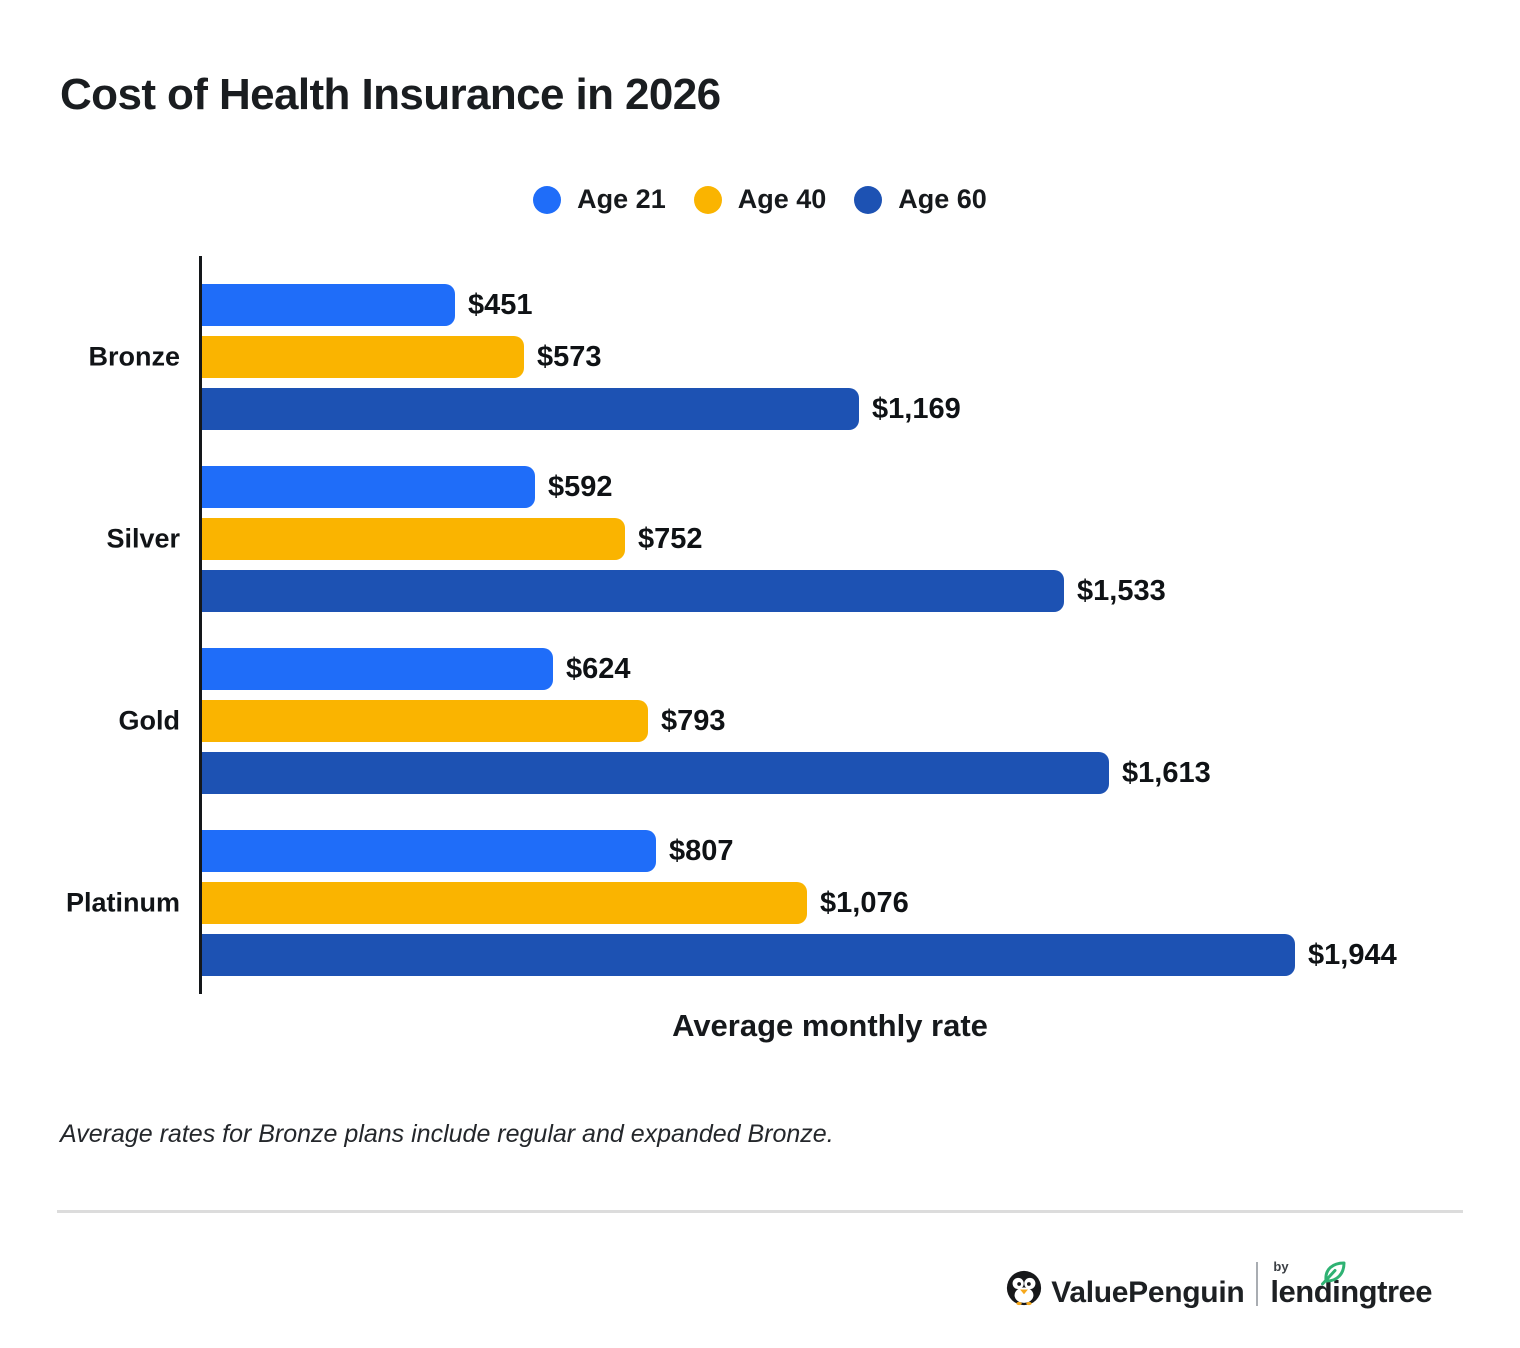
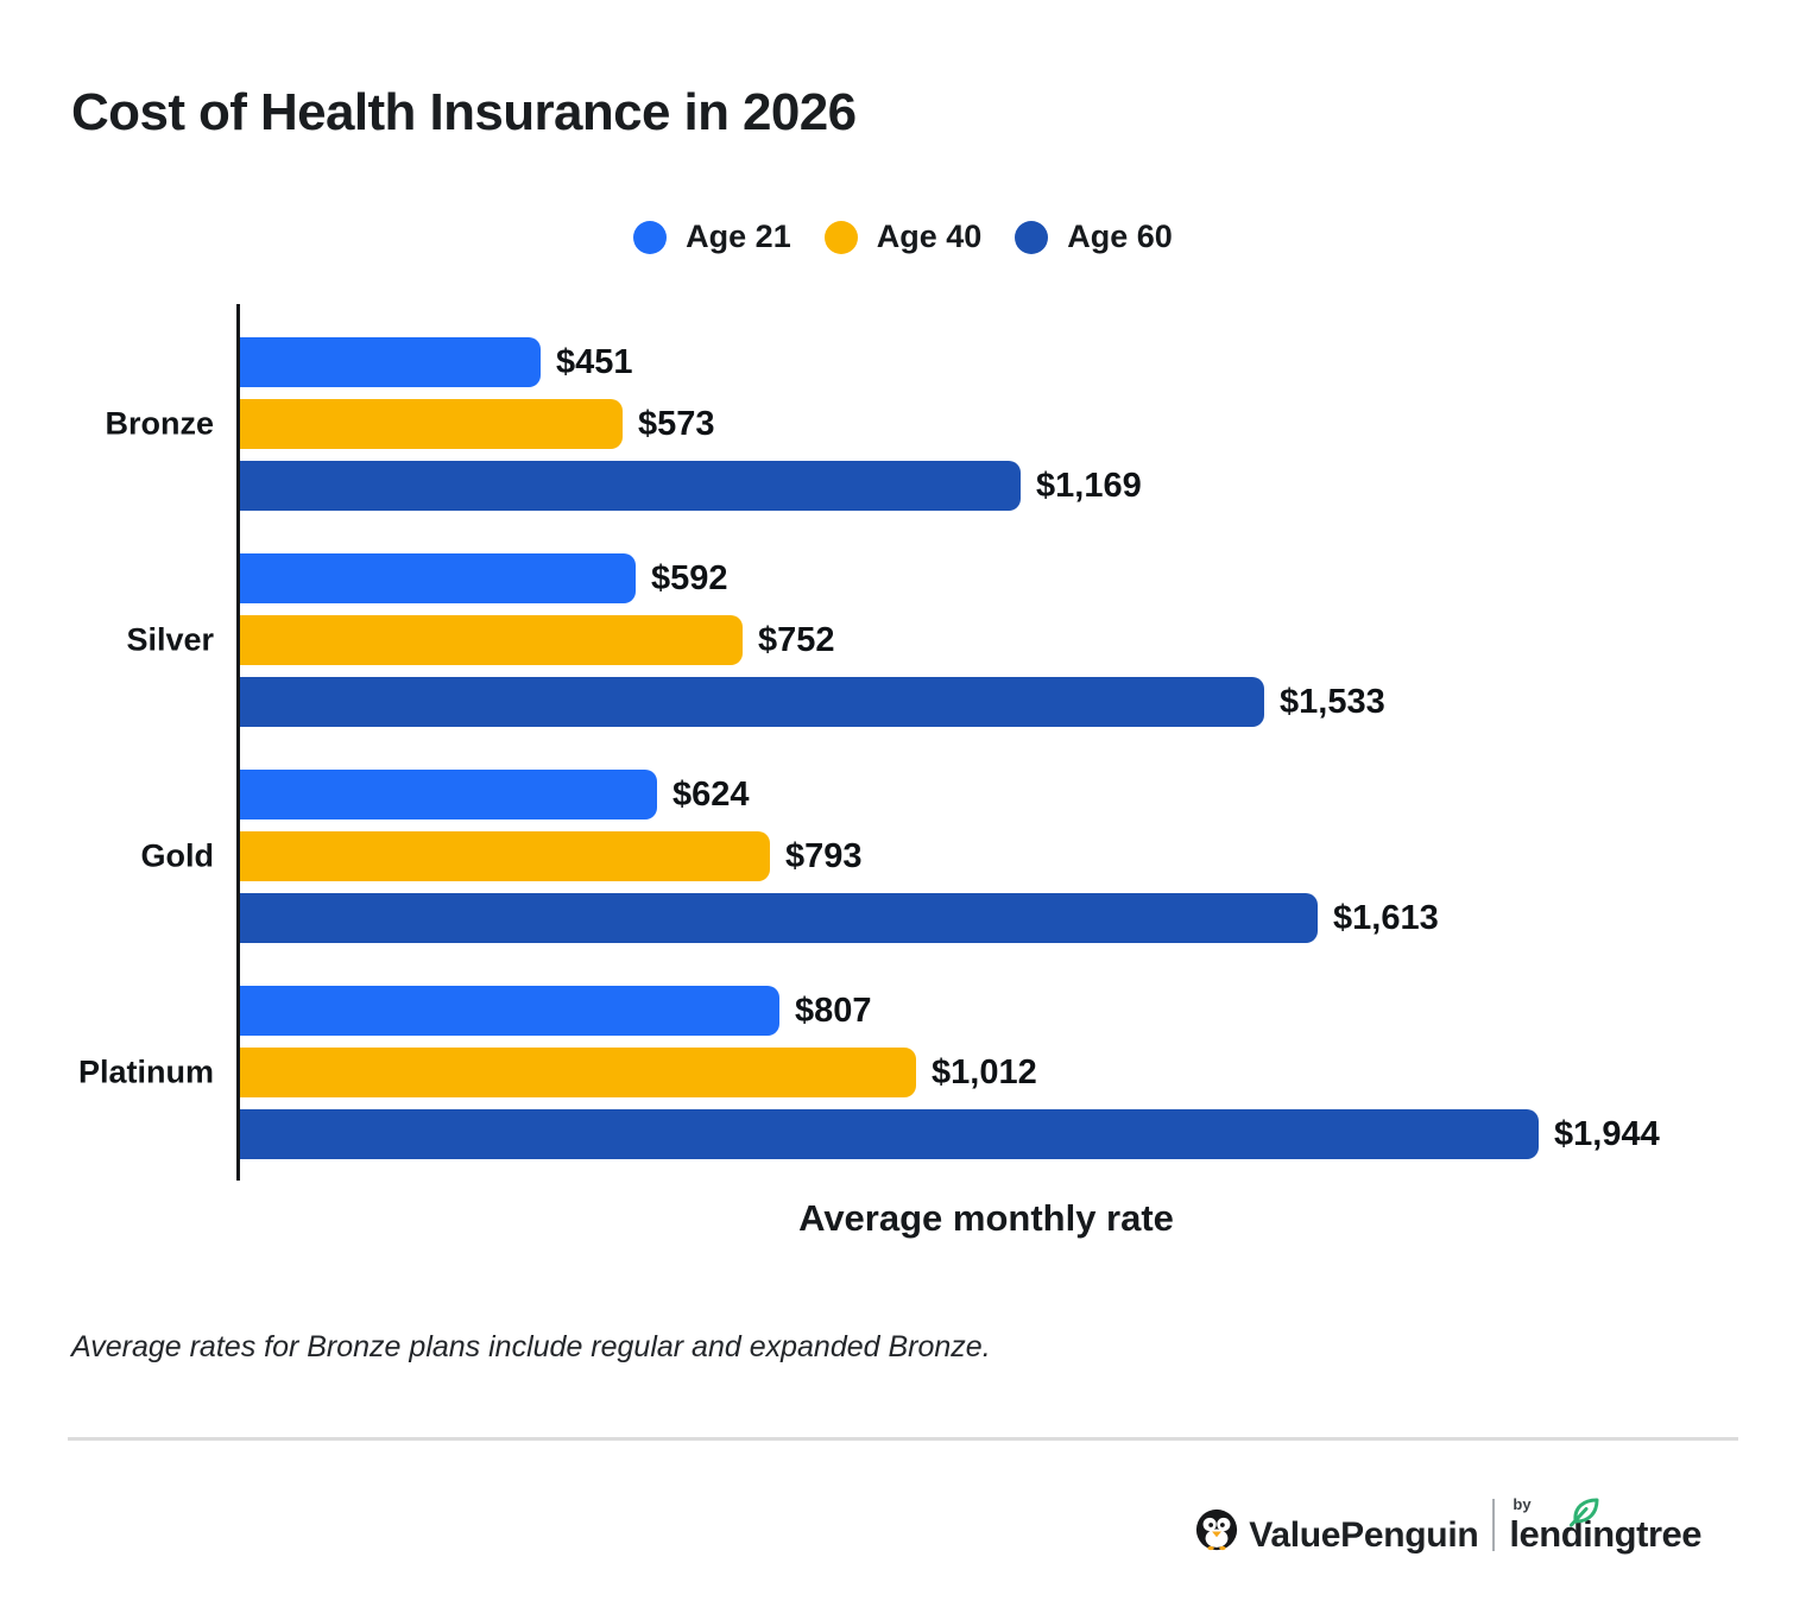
Age 40/Platinum: $1,076 -> $1,012
